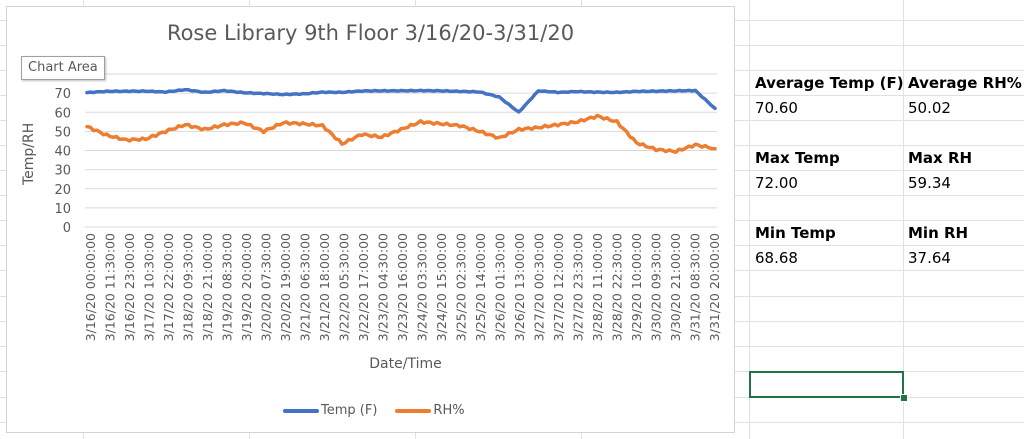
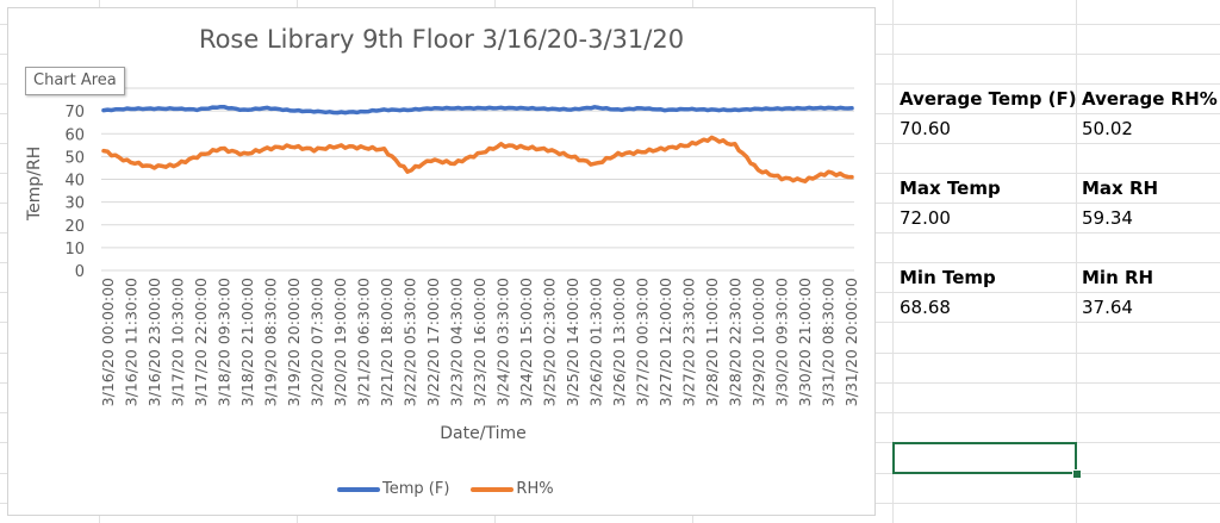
RH%/3/20/20 07:30:00: 50 -> 53
Temp (F)/3/26/20 01:30:00: 68 -> 72
Temp (F)/3/26/20 13:00:00: 60 -> 70
Temp (F)/3/31/20 20:00:00: 62 -> 71
